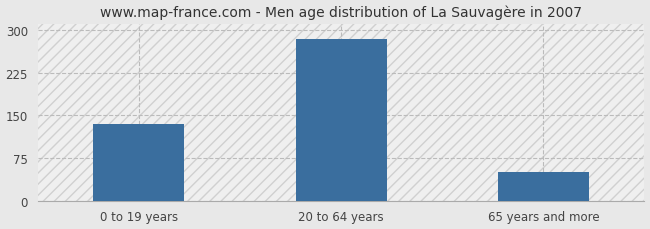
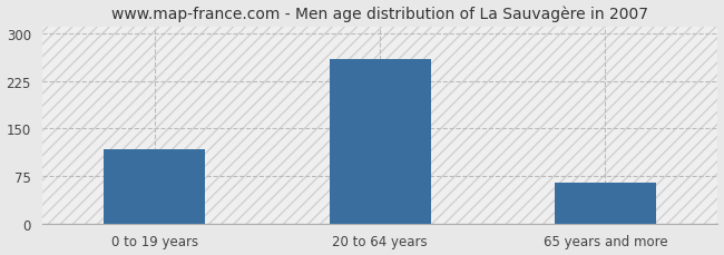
0 to 19 years: 135 -> 118
20 to 64 years: 285 -> 260
65 years and more: 50 -> 64
